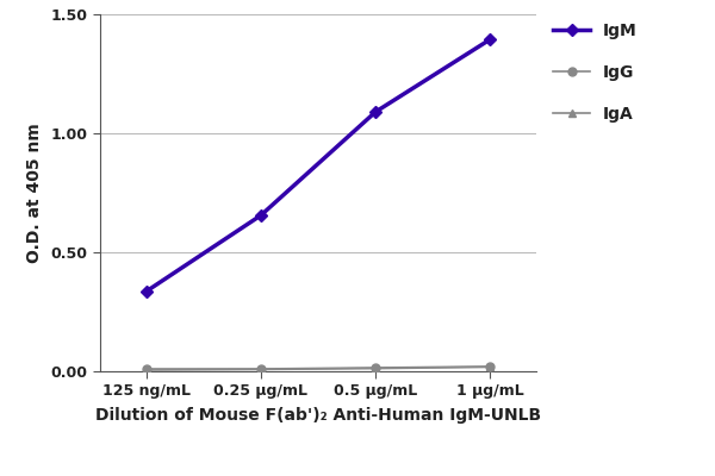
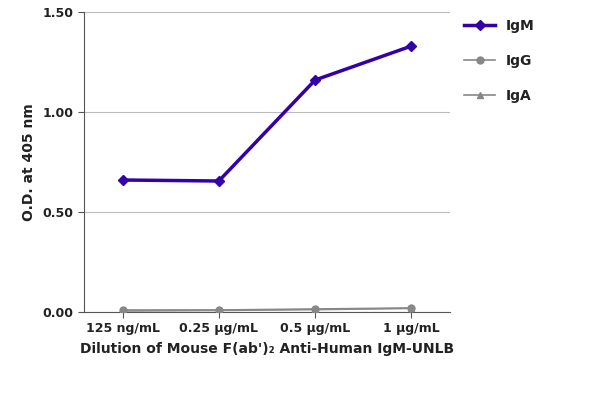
IgM/125 ng/mL: 0.335 -> 0.660
IgM/0.5 μg/mL: 1.090 -> 1.160
IgM/1 μg/mL: 1.395 -> 1.330
